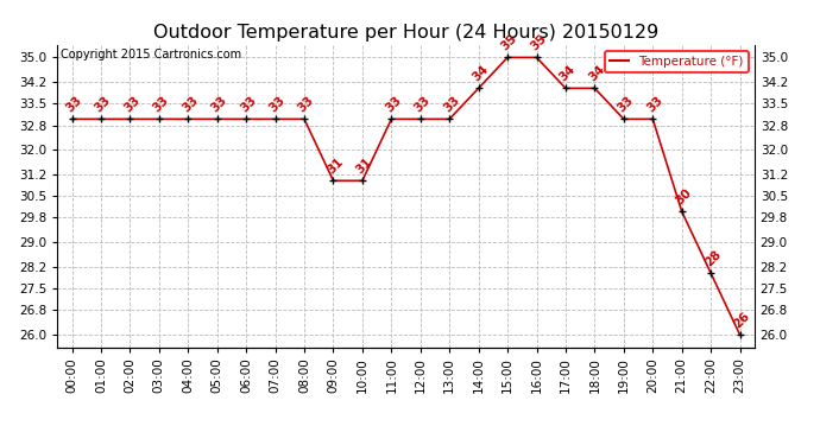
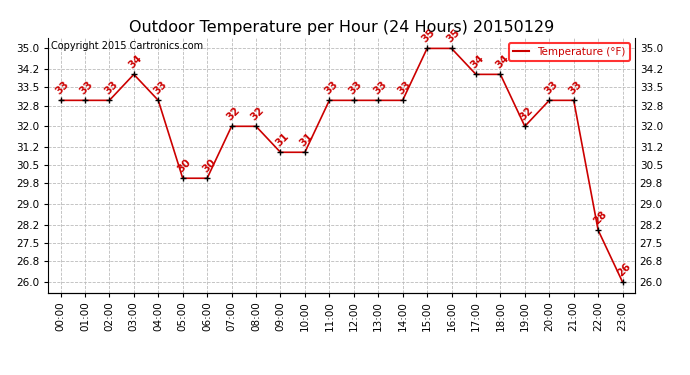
03:00: 33 -> 34
05:00: 33 -> 30
06:00: 33 -> 30
07:00: 33 -> 32
08:00: 33 -> 32
14:00: 34 -> 33
19:00: 33 -> 32
21:00: 30 -> 33
